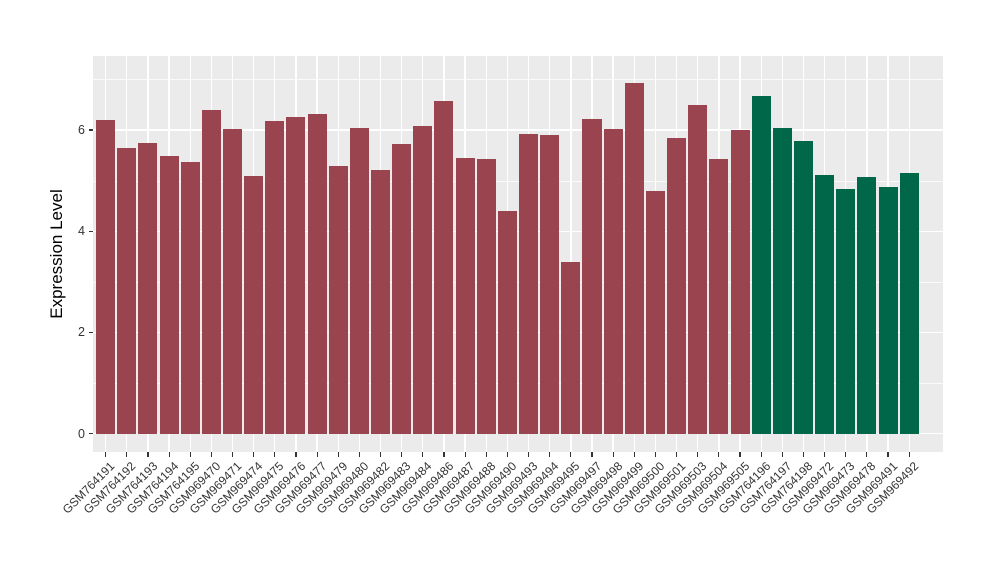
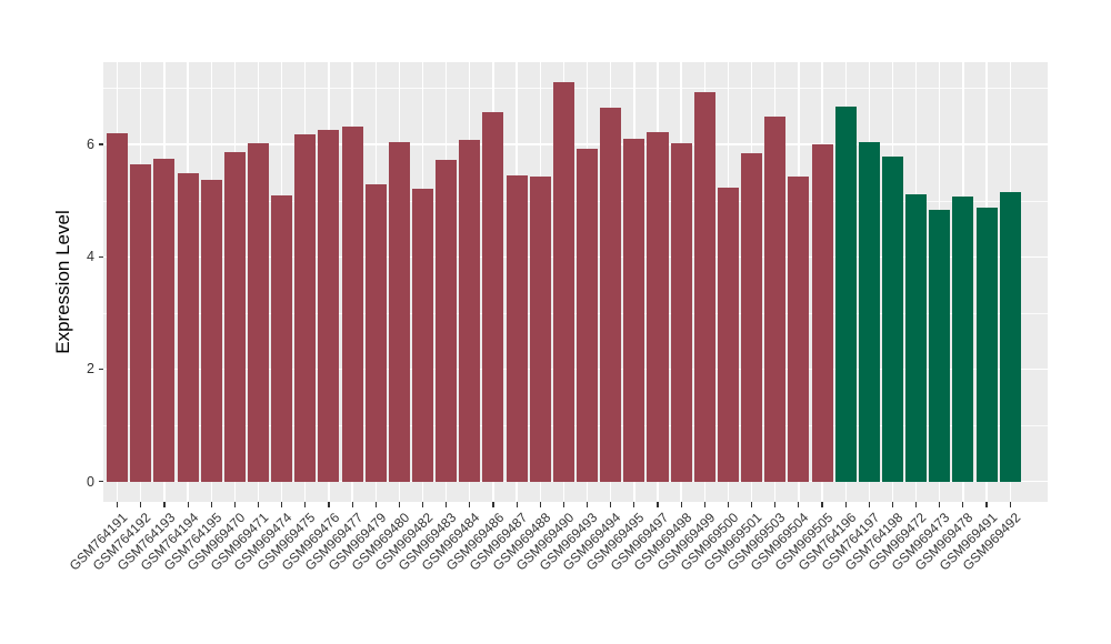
GSM969470: 6.4 -> 5.9
GSM969490: 4.4 -> 7.1
GSM969494: 5.9 -> 6.7
GSM969495: 3.4 -> 6.1
GSM969500: 4.8 -> 5.2
